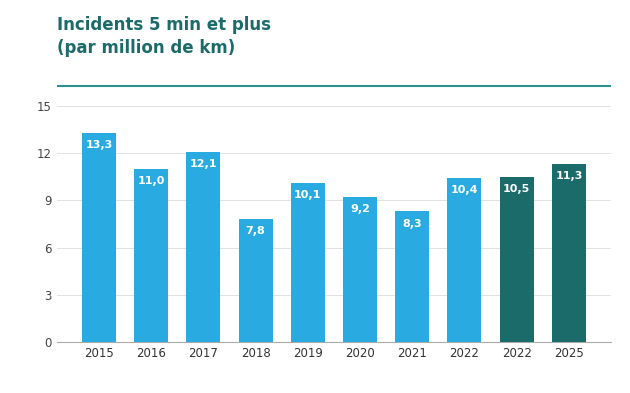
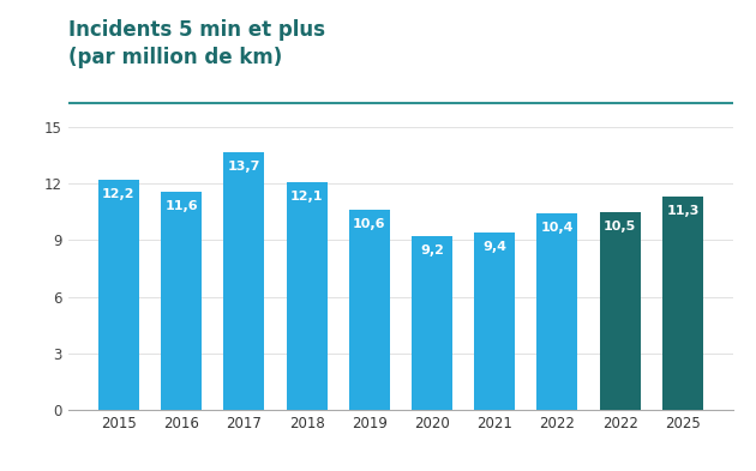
2015: 13,3 -> 12,2
2016: 11,0 -> 11,6
2017: 12,1 -> 13,7
2018: 7,8 -> 12,1
2019: 10,1 -> 10,6
2021: 8,3 -> 9,4
